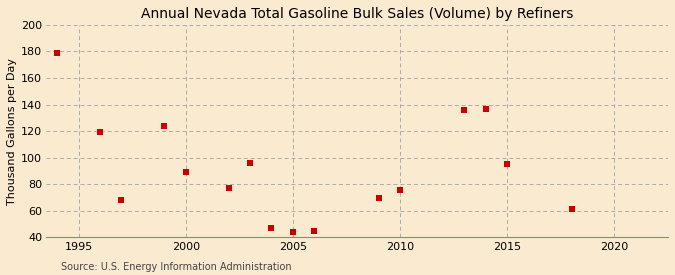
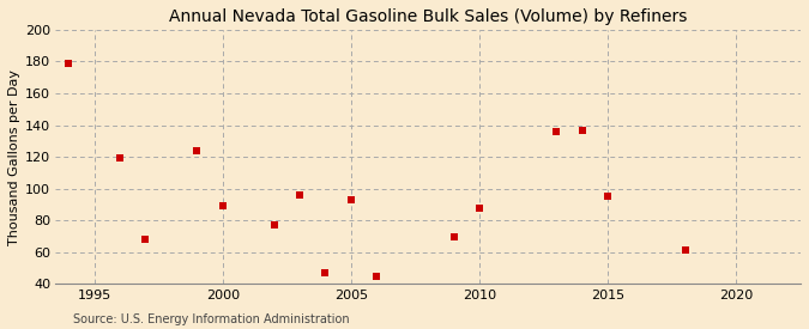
2005: 44 -> 93
2010: 76 -> 88
